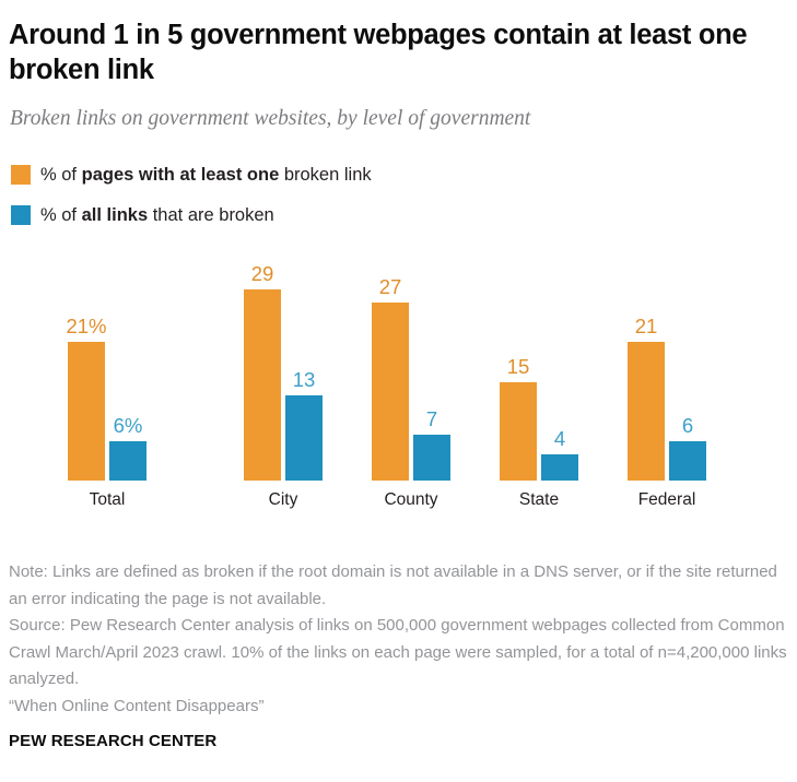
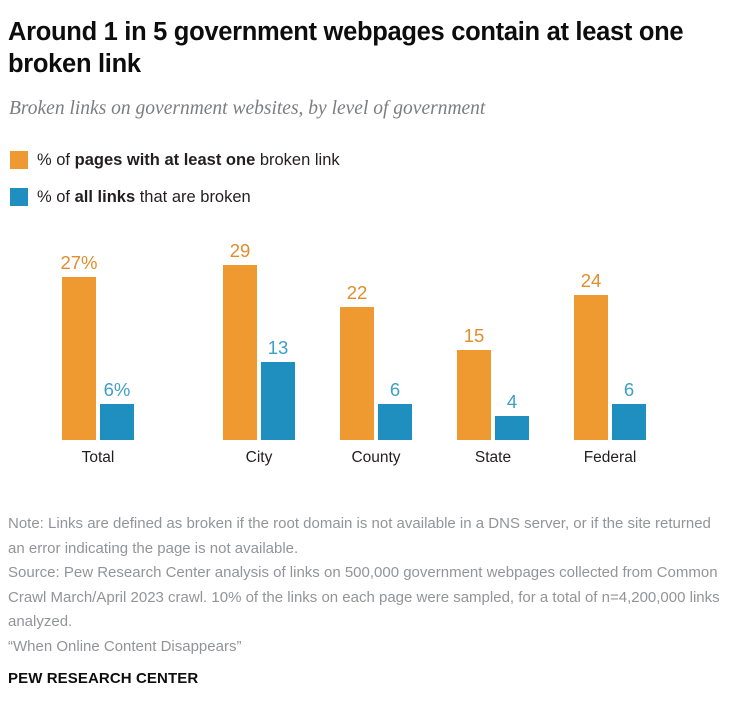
% of pages with at least one broken link/Total: 21% -> 27%
% of pages with at least one broken link/County: 27 -> 22
% of all links that are broken/County: 7 -> 6
% of pages with at least one broken link/Federal: 21 -> 24
